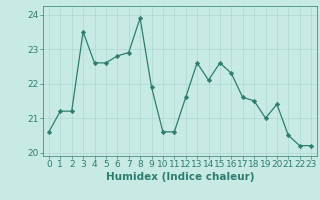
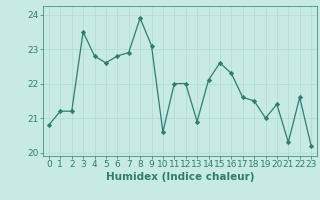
0: 20.6 -> 20.8
4: 22.6 -> 22.8
9: 21.9 -> 23.1
11: 20.6 -> 22.0
12: 21.6 -> 22.0
13: 22.6 -> 20.9
21: 20.5 -> 20.3
22: 20.2 -> 21.6
